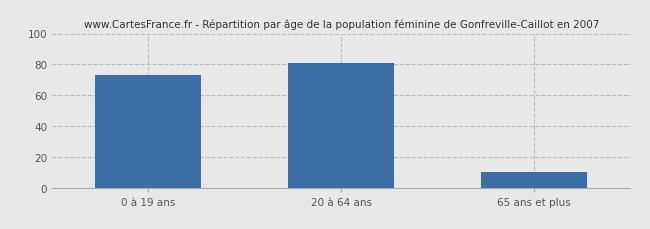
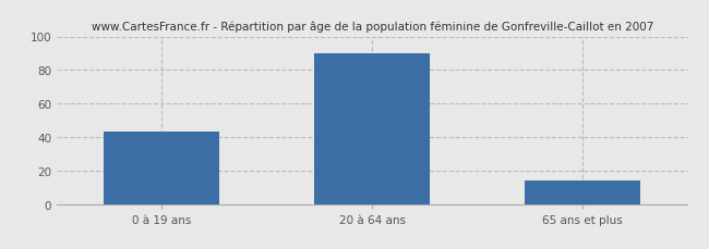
0 à 19 ans: 73 -> 43
20 à 64 ans: 81 -> 90
65 ans et plus: 10 -> 14
